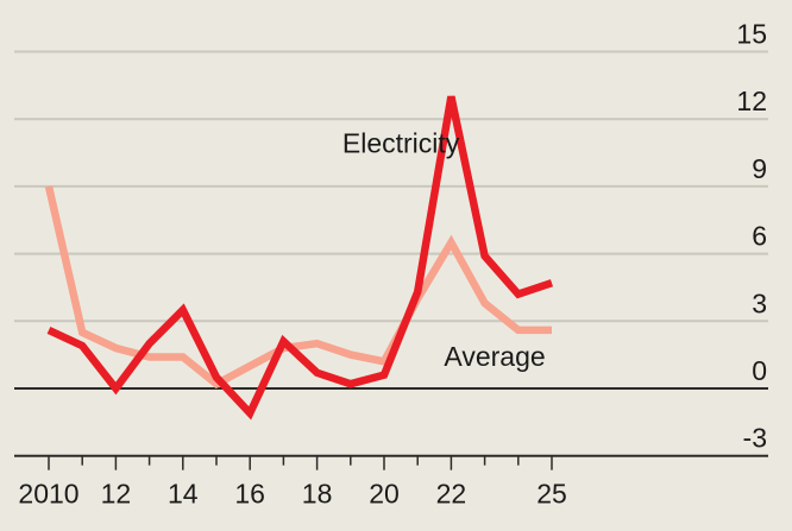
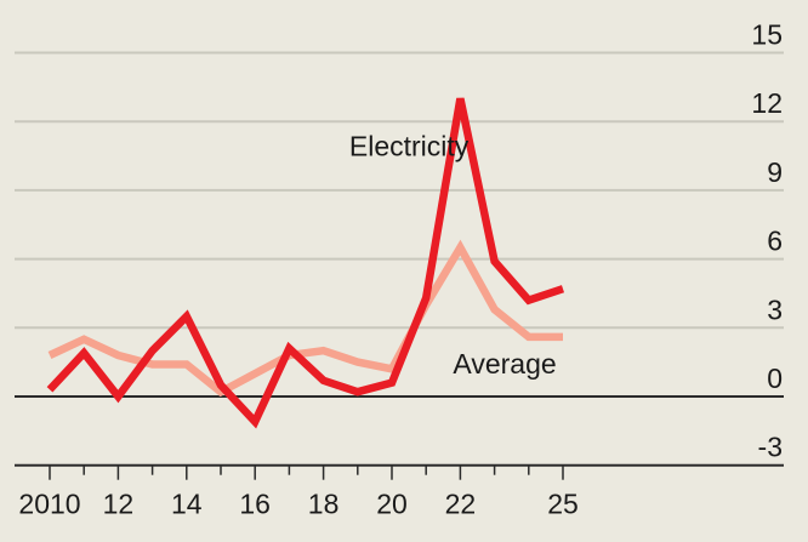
Average/2010: 9.0 -> 1.8
Electricity/2010: 2.6 -> 0.3
